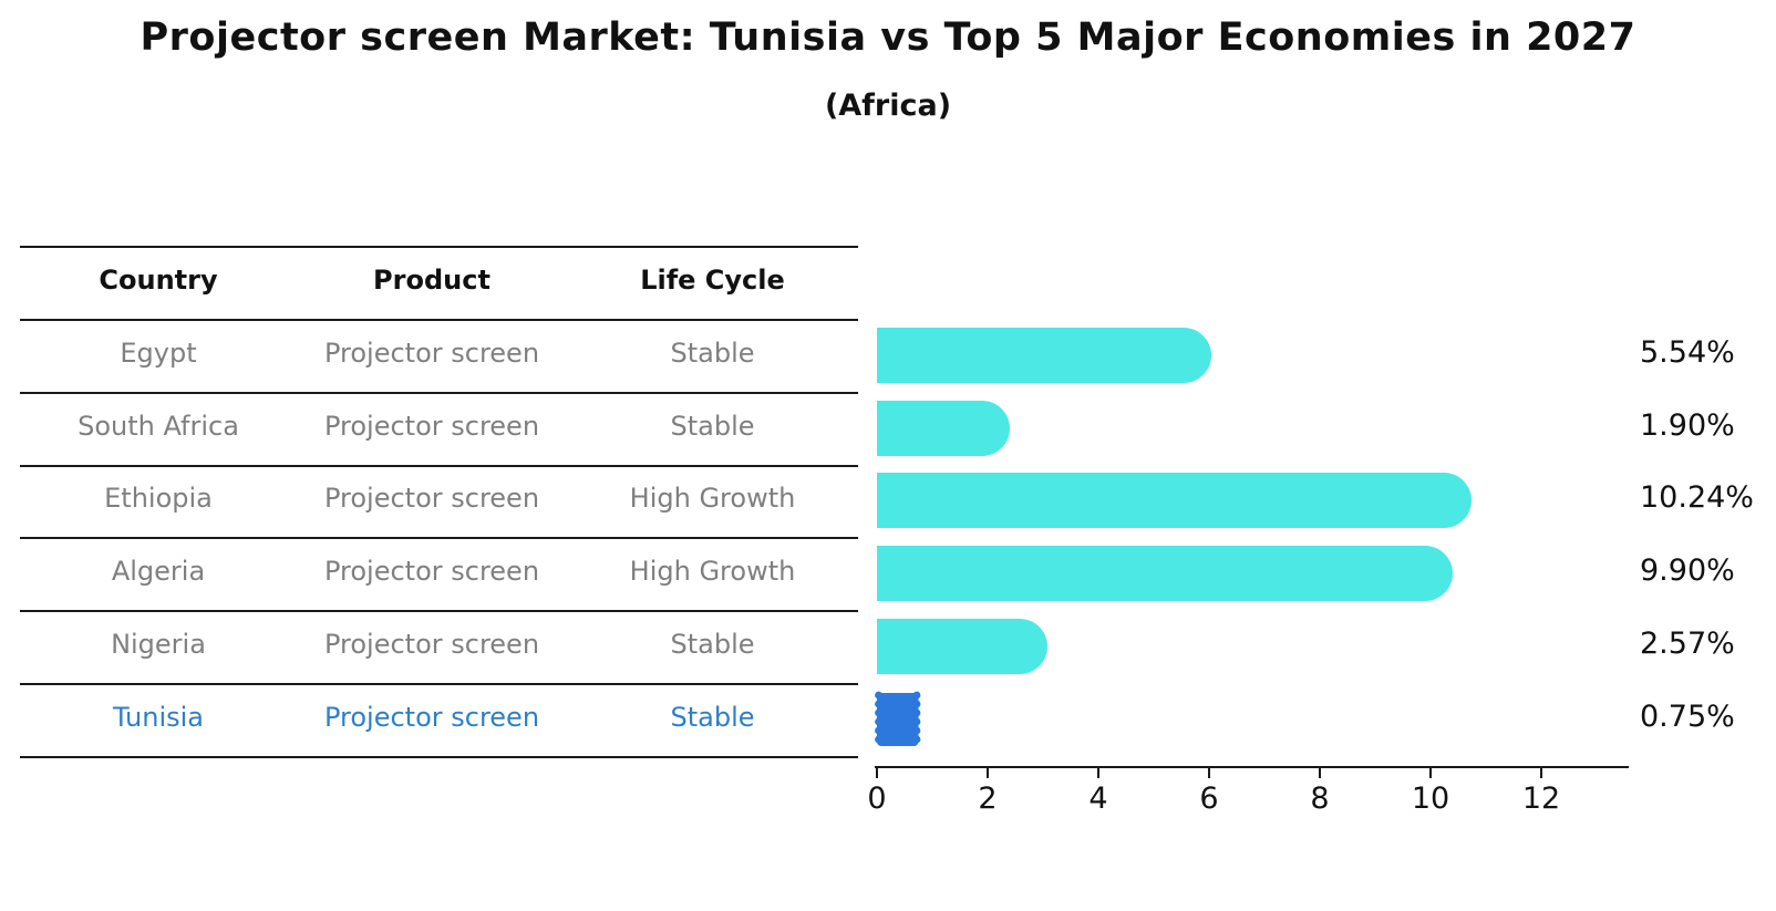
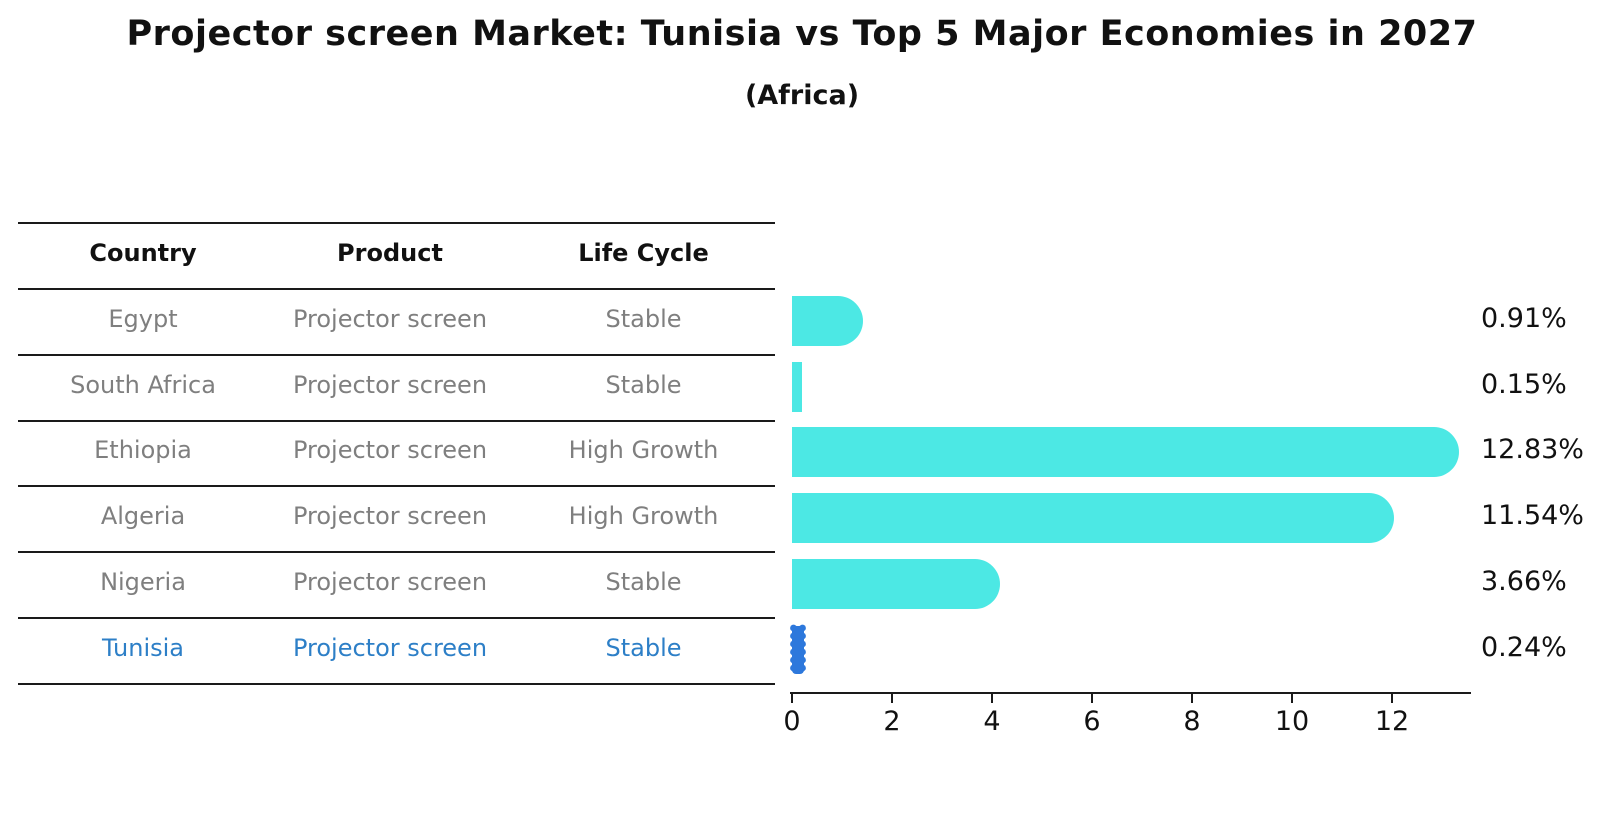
Egypt: 5.54% -> 0.91%
South Africa: 1.90% -> 0.15%
Ethiopia: 10.24% -> 12.83%
Algeria: 9.90% -> 11.54%
Nigeria: 2.57% -> 3.66%
Tunisia: 0.75% -> 0.24%
